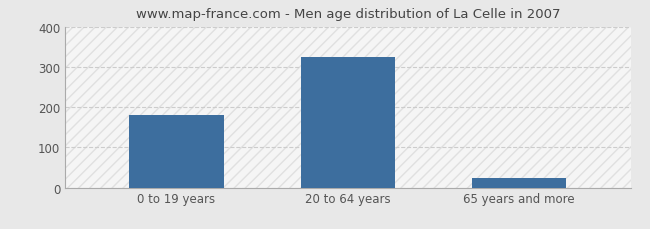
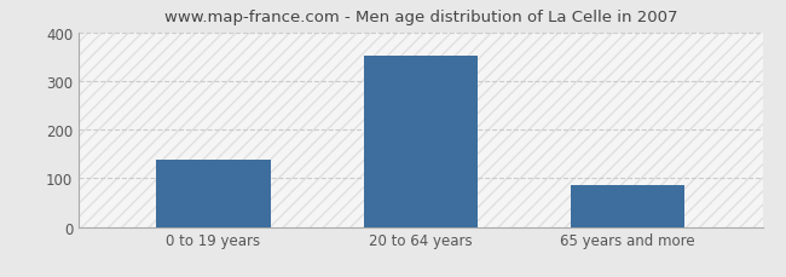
0 to 19 years: 180 -> 138
20 to 64 years: 325 -> 352
65 years and more: 25 -> 87
